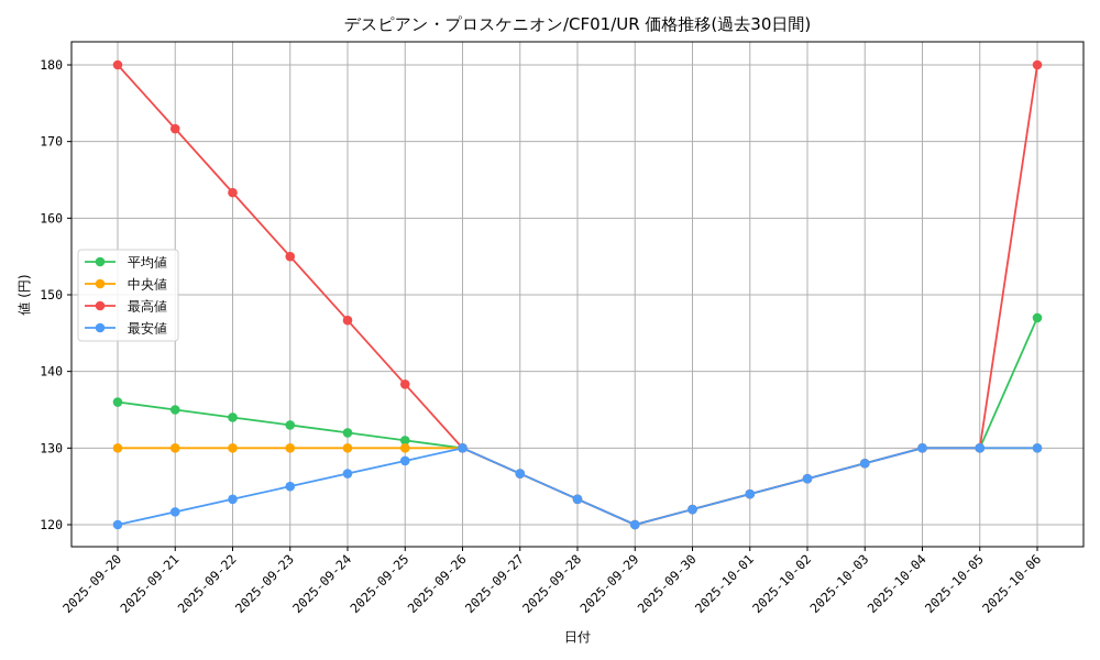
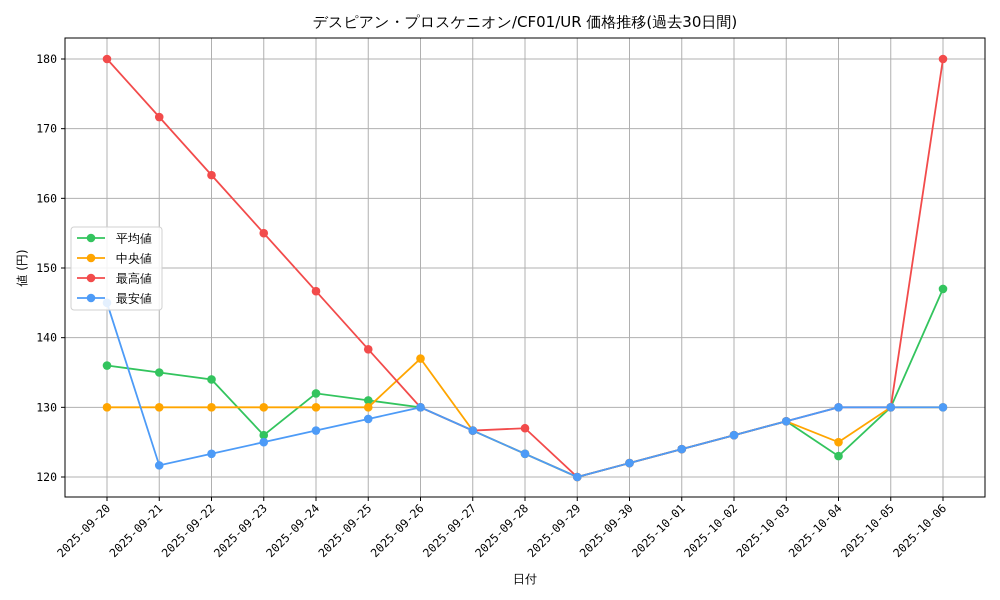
最安値/2025-09-20: 120 -> 145
平均値/2025-09-23: 133 -> 126
中央値/2025-09-26: 130 -> 137
最高値/2025-09-28: 123 -> 127
平均値/2025-10-04: 130 -> 123
中央値/2025-10-04: 130 -> 125
